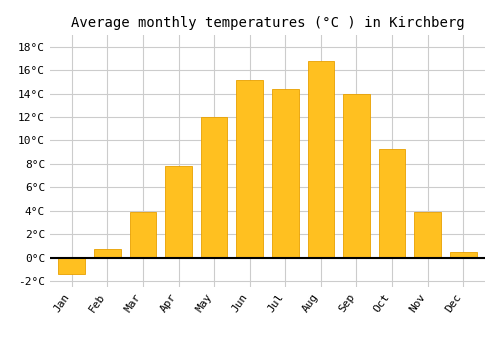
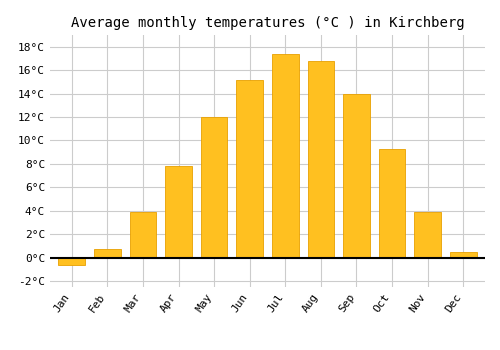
Jan: -1.4°C -> -0.6°C
Jul: 14.4°C -> 17.4°C
